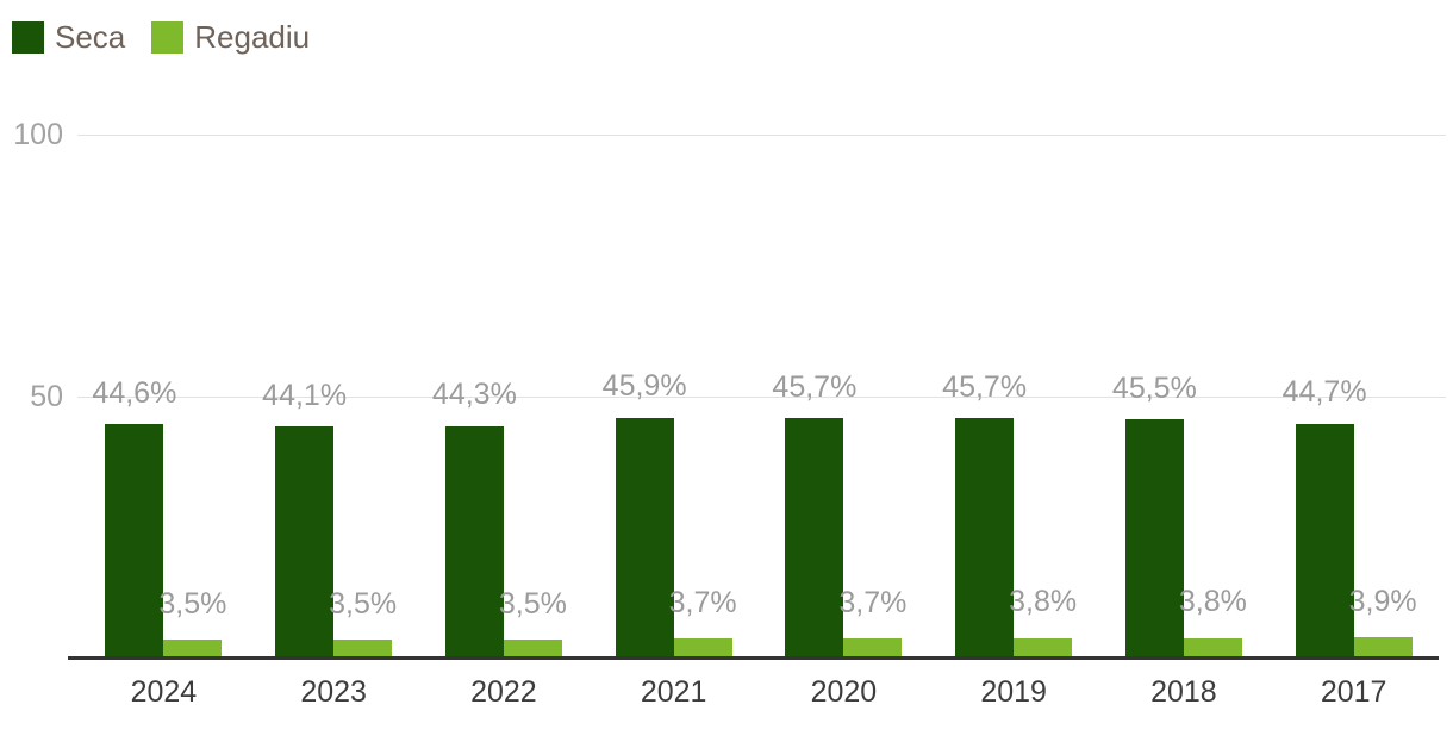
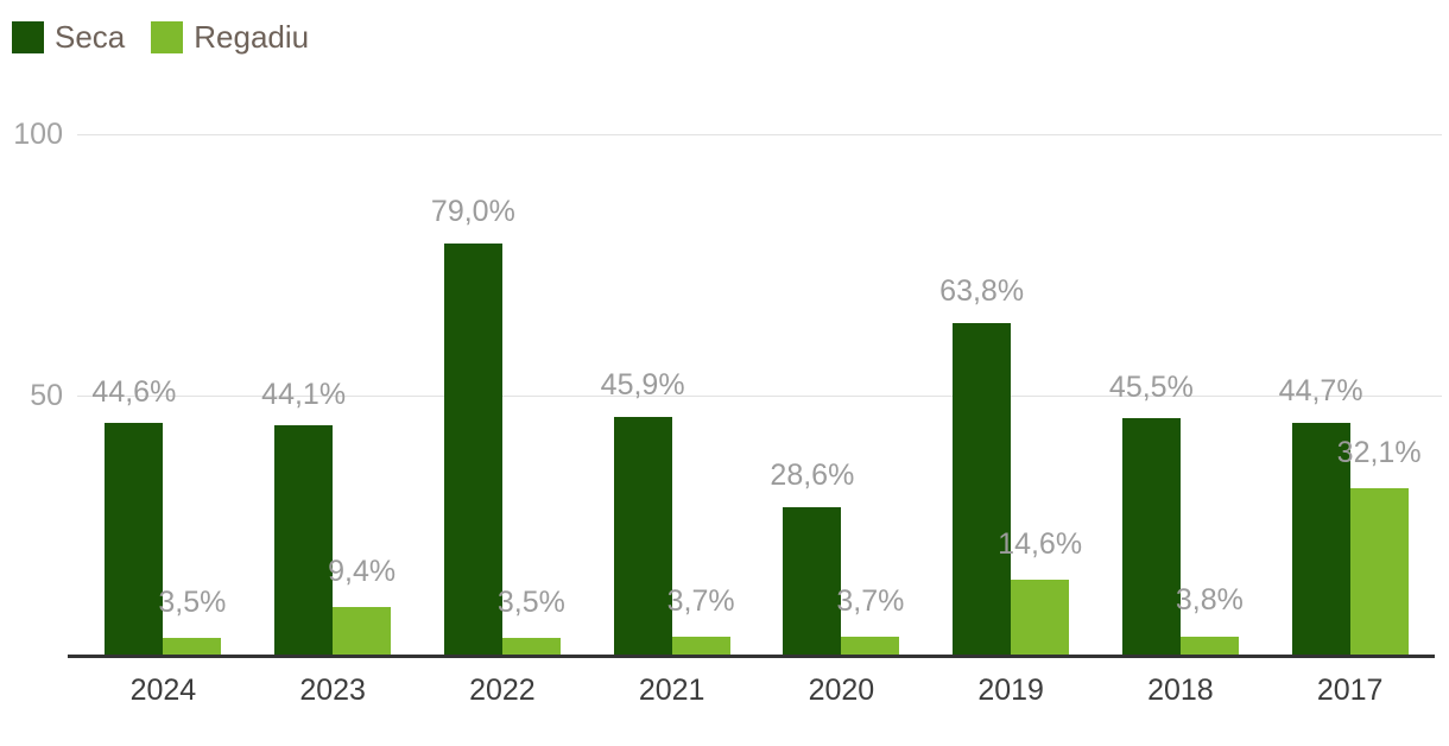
Regadiu/2023: 3,5% -> 9,4%
Seca/2022: 44,3% -> 79,0%
Seca/2020: 45,7% -> 28,6%
Seca/2019: 45,7% -> 63,8%
Regadiu/2019: 3,8% -> 14,6%
Regadiu/2017: 3,9% -> 32,1%
